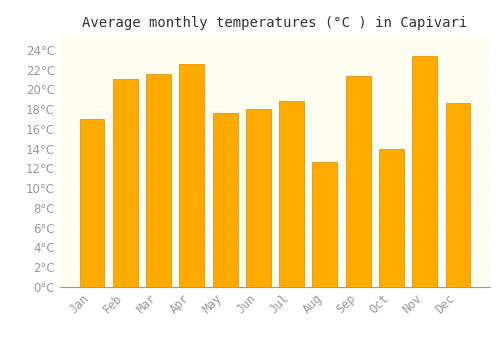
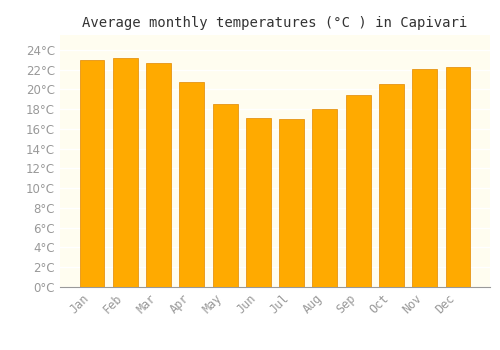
Jan: 17.0°C -> 23.0°C
Feb: 21.0°C -> 23.2°C
Mar: 21.6°C -> 22.7°C
Apr: 22.6°C -> 20.7°C
May: 17.6°C -> 18.5°C
Jun: 18.0°C -> 17.1°C
Jul: 18.8°C -> 17.0°C
Aug: 12.6°C -> 18.0°C
Sep: 21.4°C -> 19.4°C
Oct: 14.0°C -> 20.5°C
Nov: 23.4°C -> 22.1°C
Dec: 18.6°C -> 22.3°C
